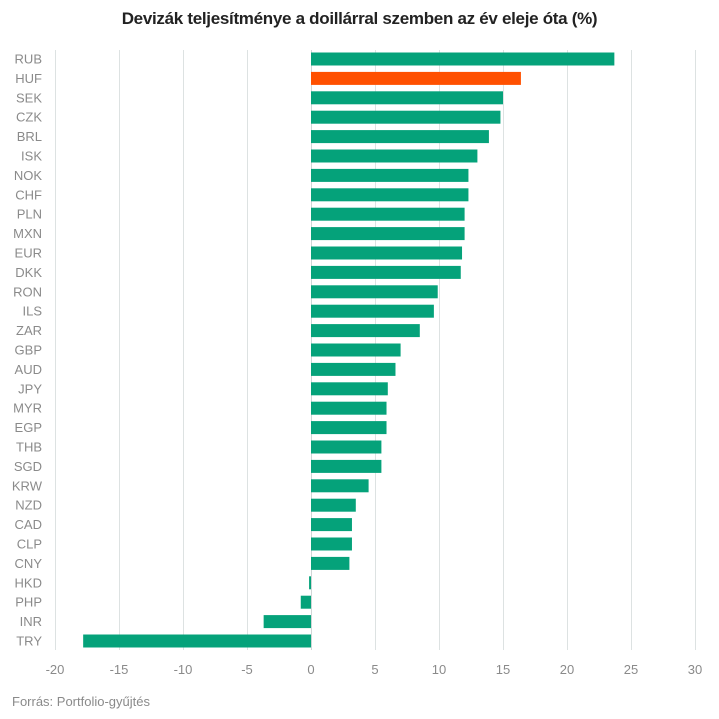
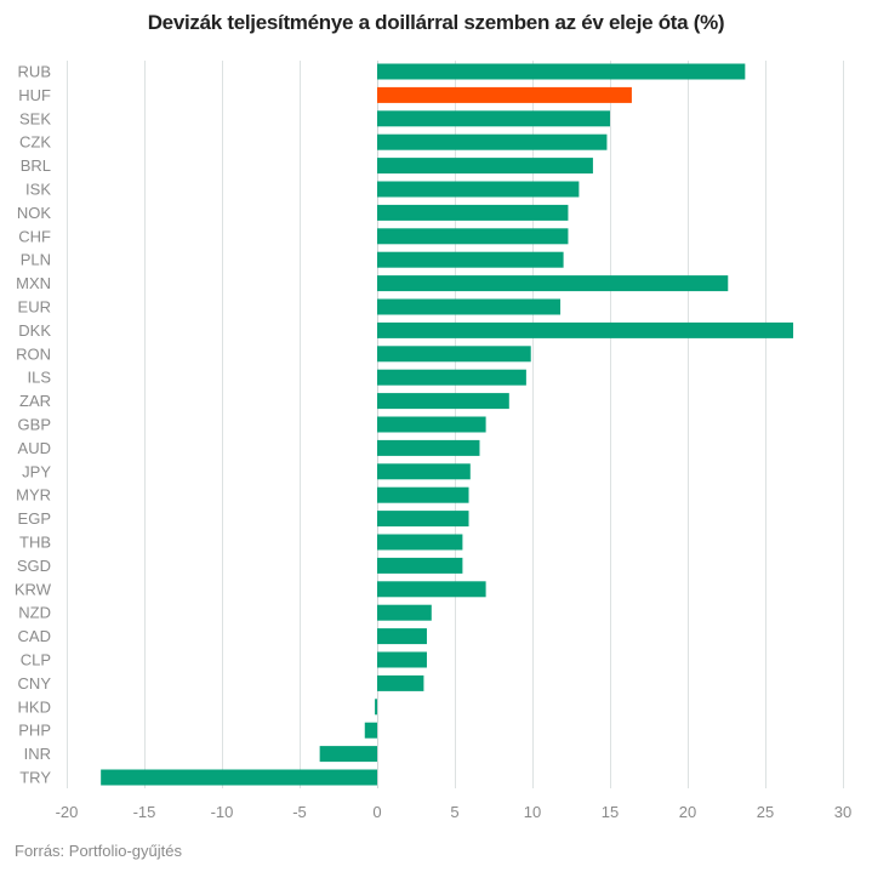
MXN: 12.0 -> 22.6
DKK: 11.7 -> 26.8
KRW: 4.5 -> 7.0
